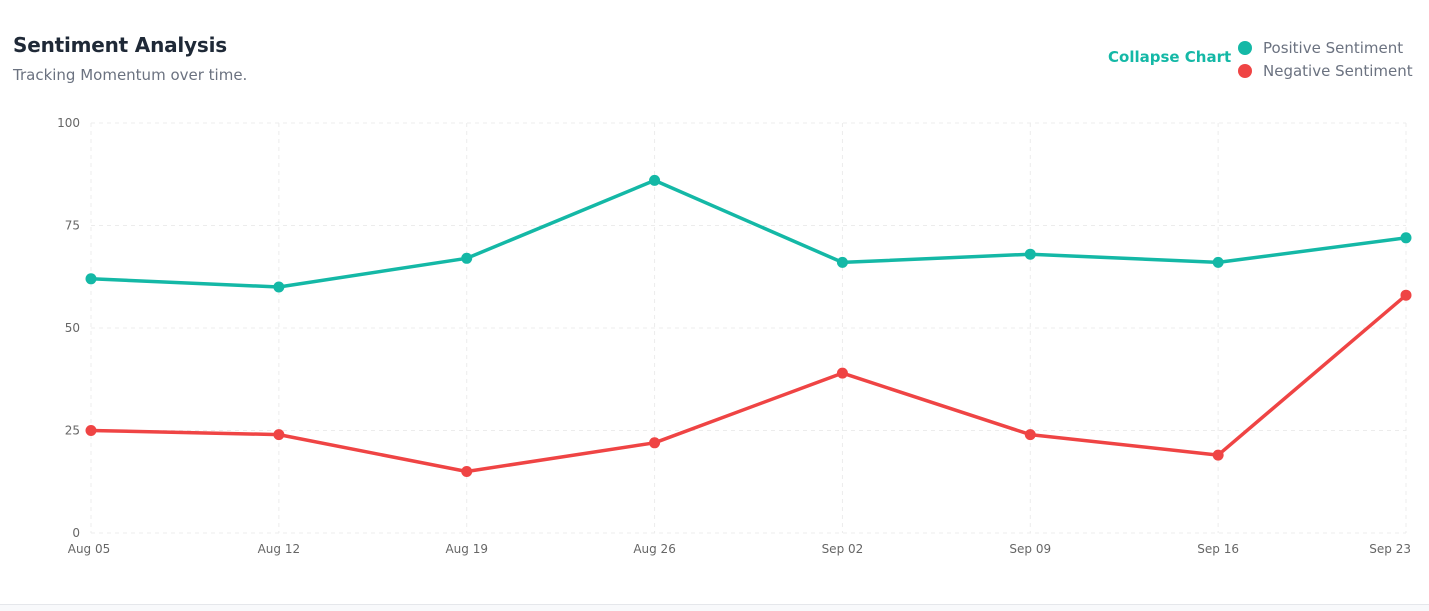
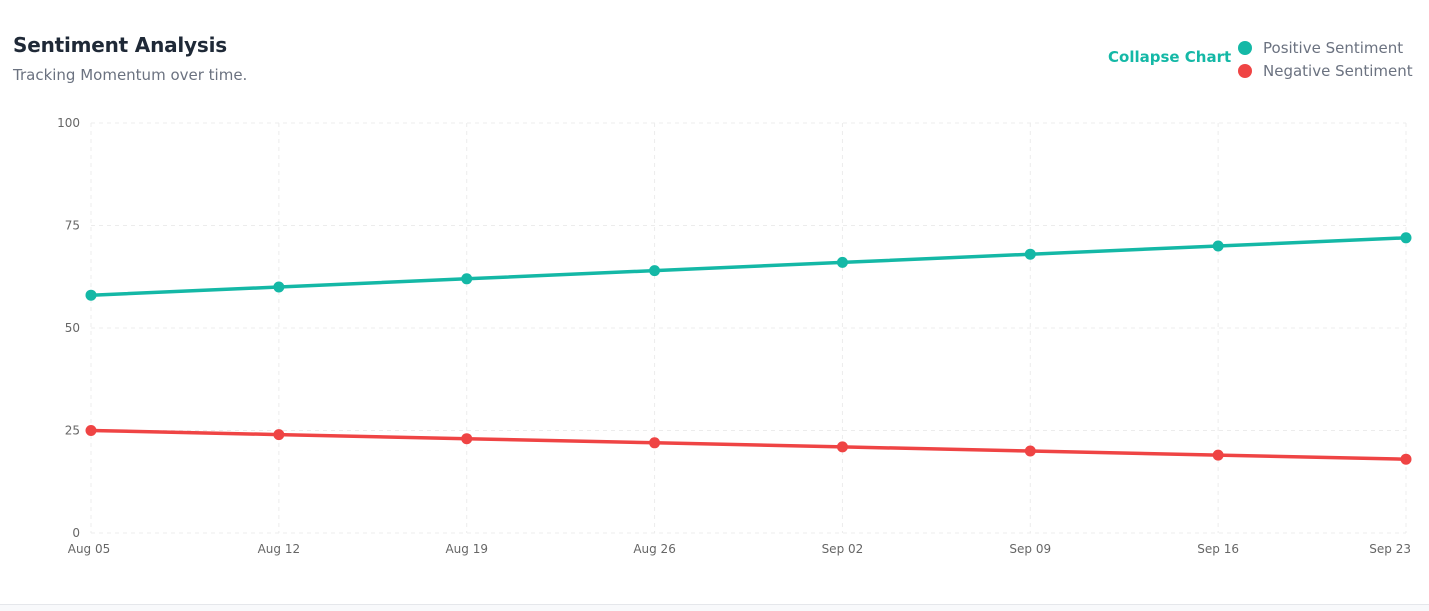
Positive Sentiment/Aug 05: 62 -> 58
Positive Sentiment/Aug 19: 67 -> 62
Negative Sentiment/Aug 19: 15 -> 23
Positive Sentiment/Aug 26: 86 -> 64
Negative Sentiment/Sep 02: 39 -> 21
Negative Sentiment/Sep 09: 24 -> 20
Positive Sentiment/Sep 16: 66 -> 70
Negative Sentiment/Sep 23: 58 -> 18
